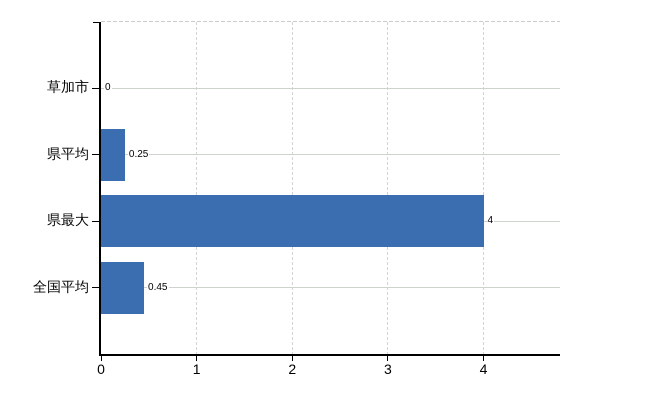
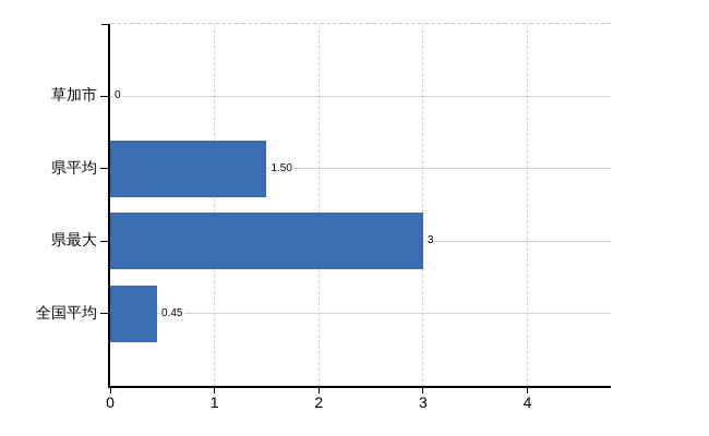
県平均: 0.25 -> 1.50
県最大: 4 -> 3
